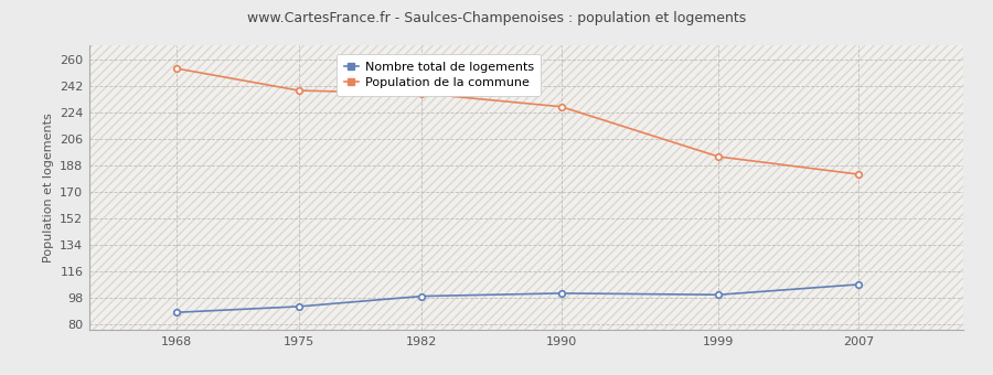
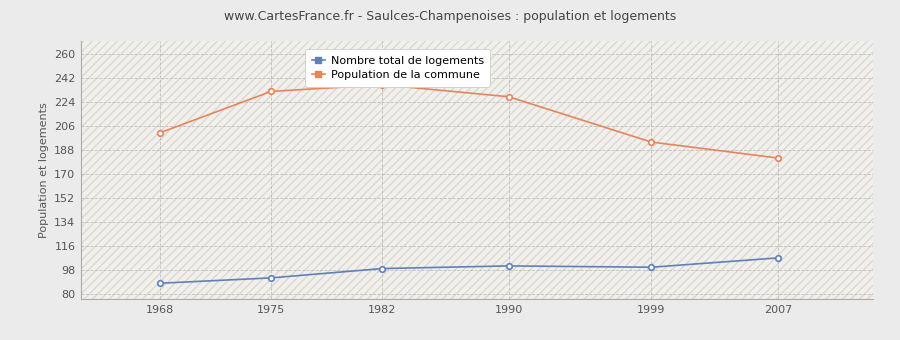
Population de la commune/1968: 254 -> 201
Population de la commune/1975: 239 -> 232
